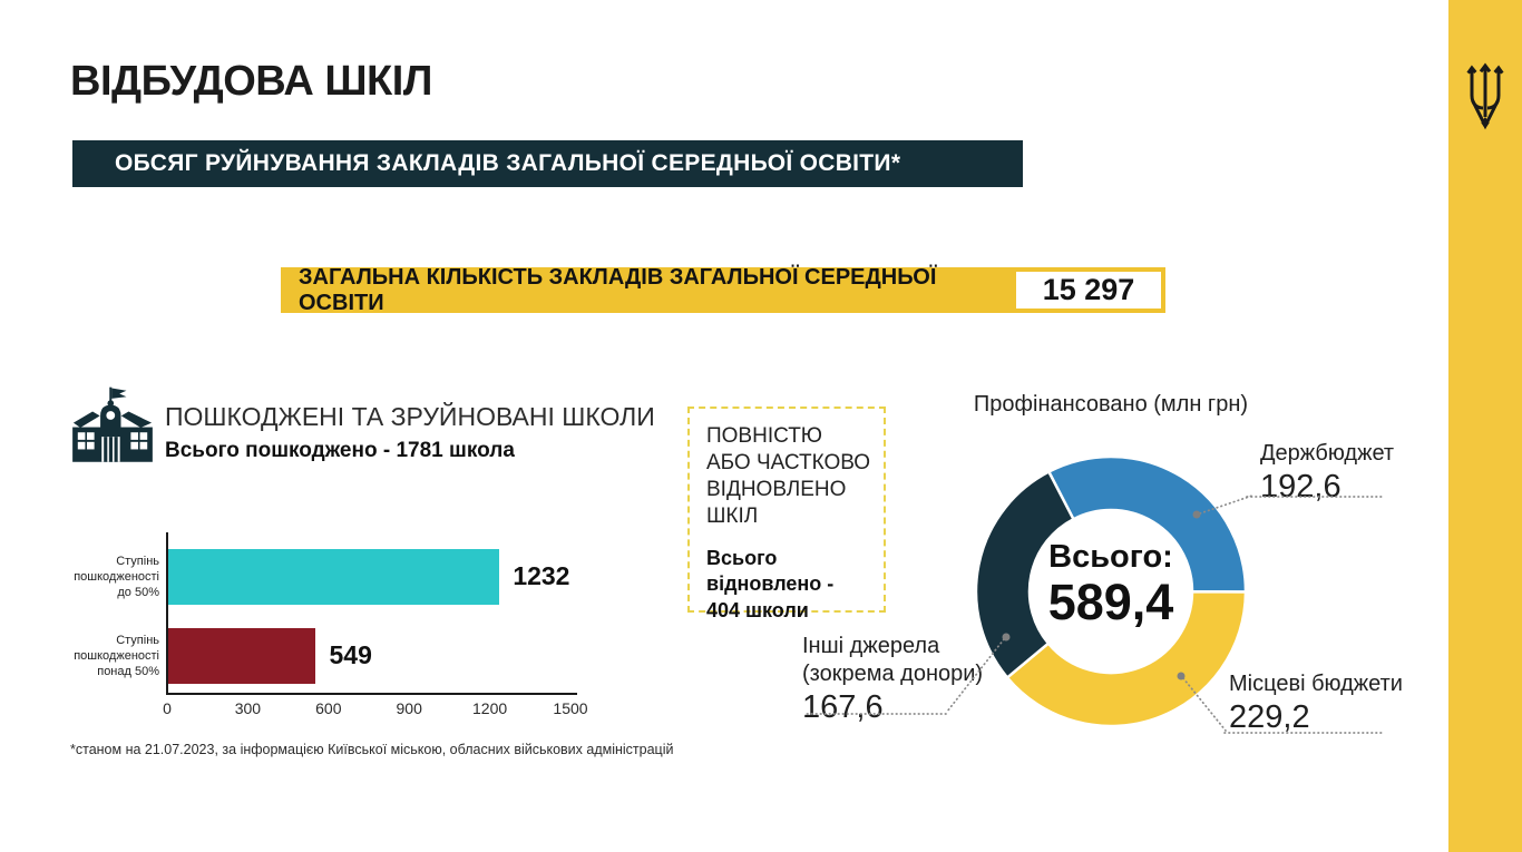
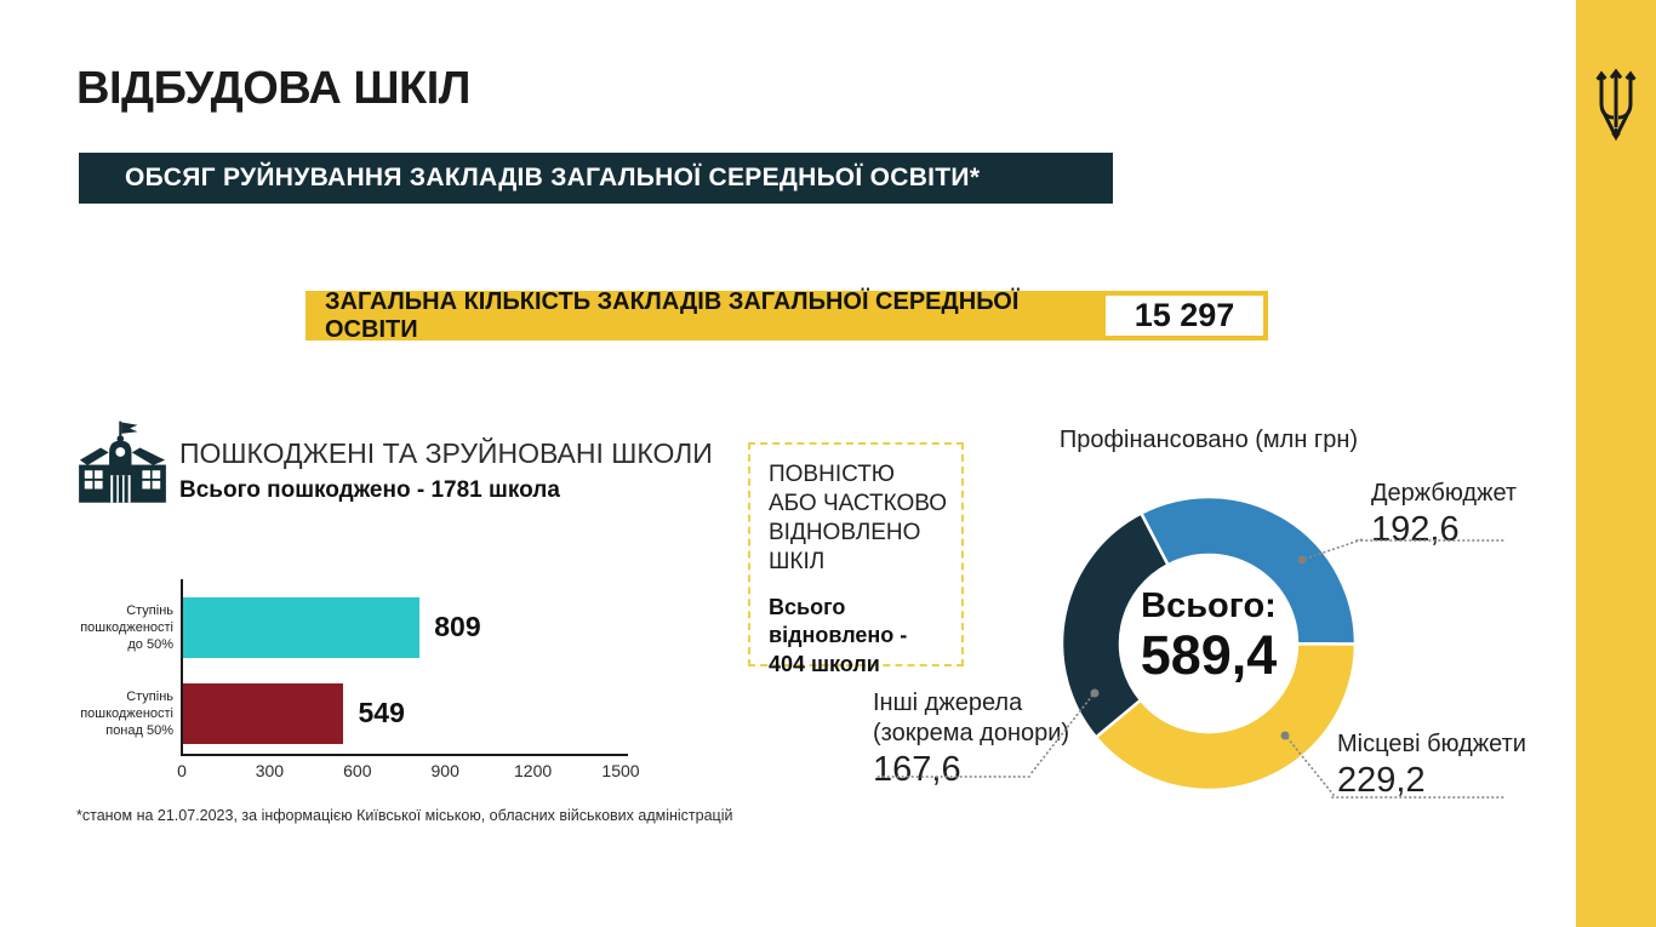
ПОШКОДЖЕНІ ТА ЗРУЙНОВАНІ ШКОЛИ/Ступінь пошкодженості до 50%: 1232 -> 809
